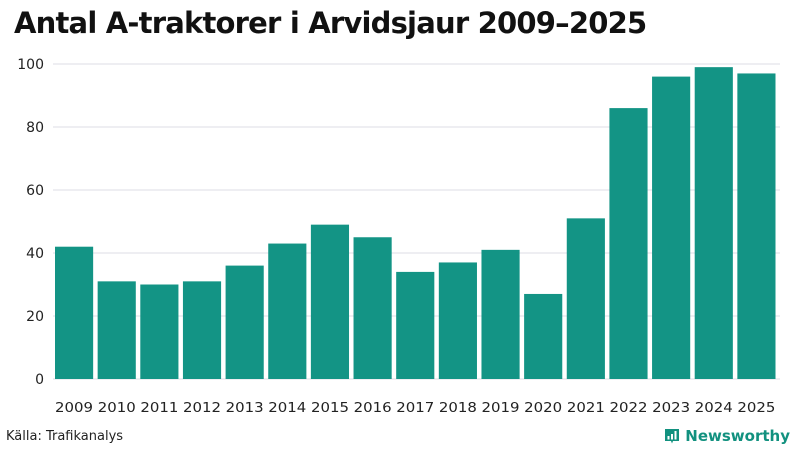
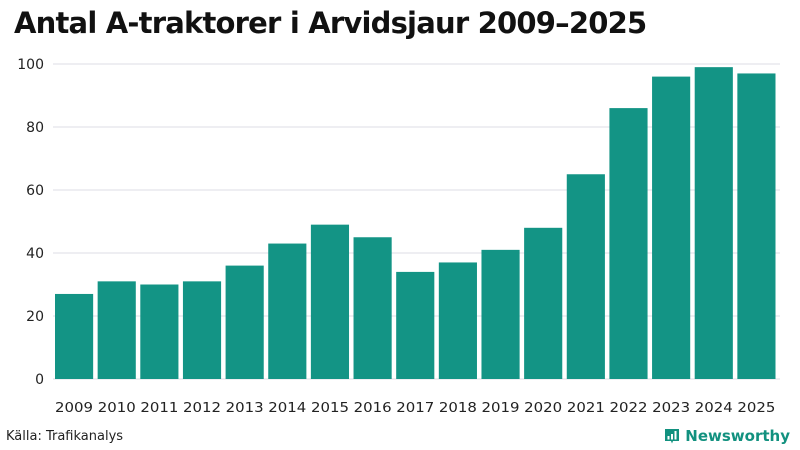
2009: 42 -> 27
2020: 27 -> 48
2021: 51 -> 65
